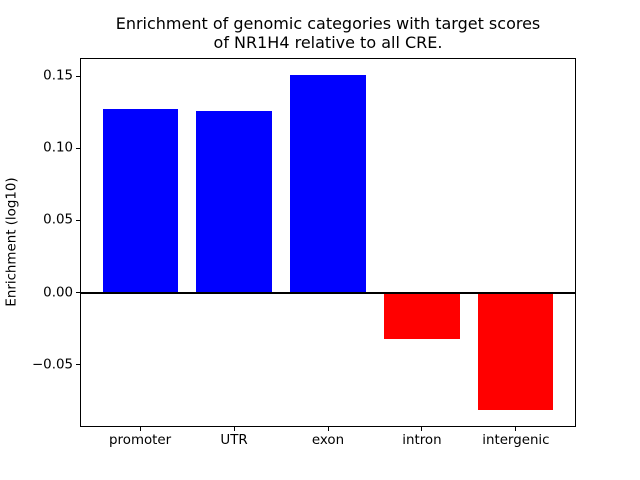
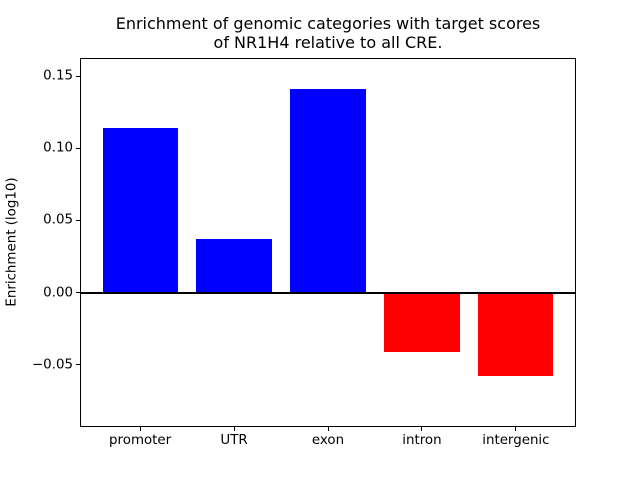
promoter: 0.127 -> 0.114
UTR: 0.126 -> 0.037
exon: 0.151 -> 0.141
intron: -0.032 -> -0.041
intergenic: -0.081 -> -0.058
